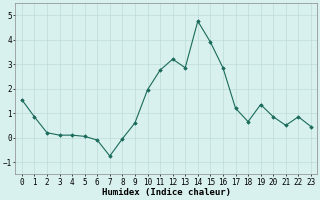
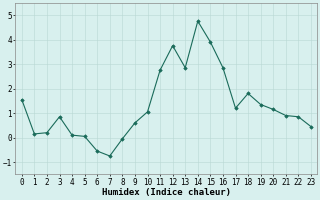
1: 0.85 -> 0.15
3: 0.10 -> 0.85
6: -0.10 -> -0.55
10: 1.95 -> 1.05
12: 3.20 -> 3.75
18: 0.65 -> 1.80
20: 0.85 -> 1.15
21: 0.50 -> 0.90
